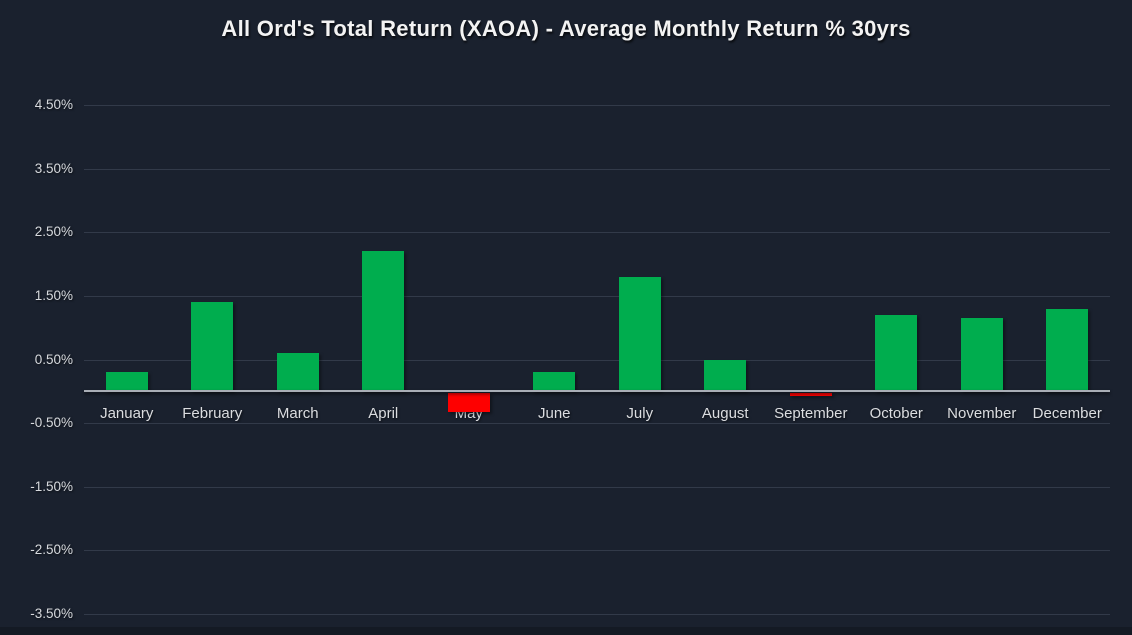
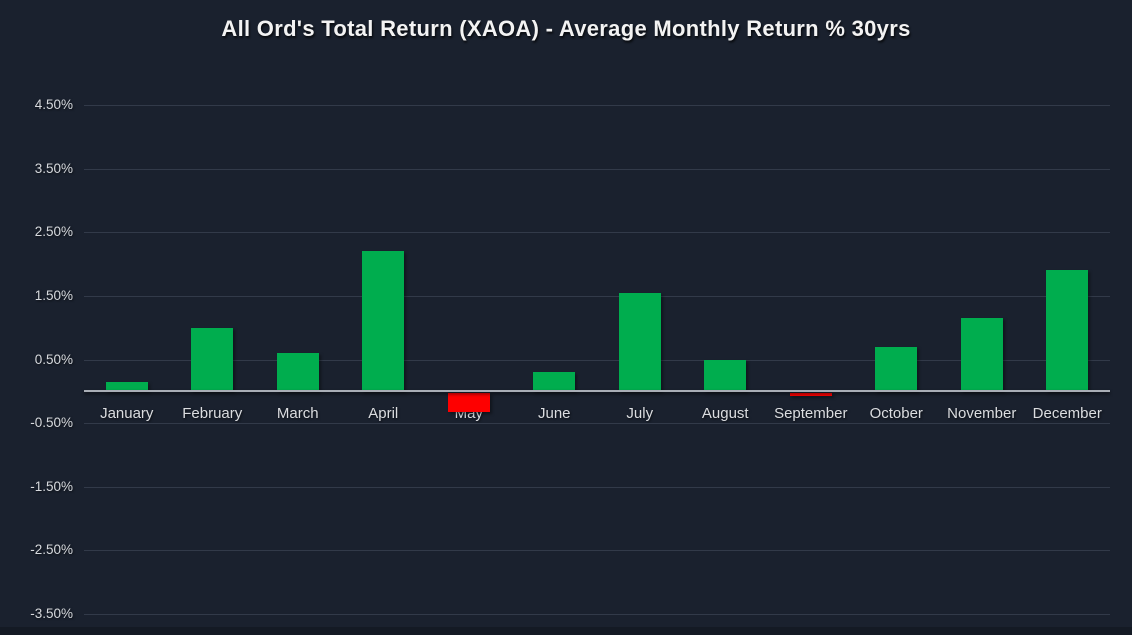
January: 0.3% -> 0.1%
February: 1.4% -> 1.0%
July: 1.8% -> 1.6%
October: 1.2% -> 0.7%
December: 1.3% -> 1.9%
